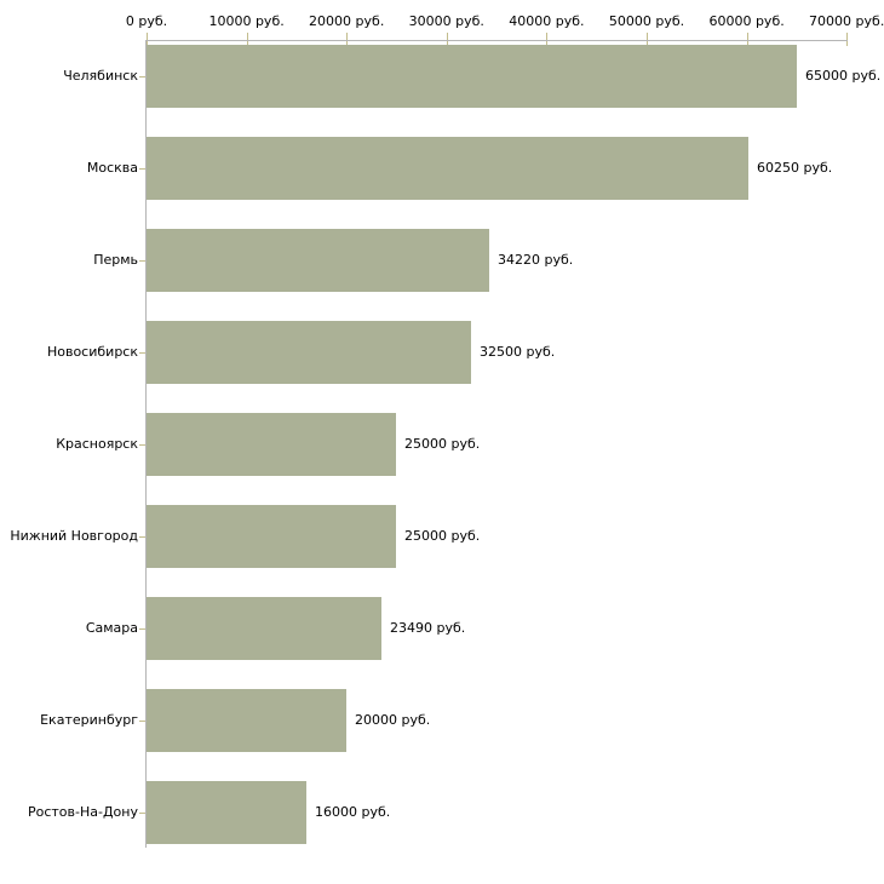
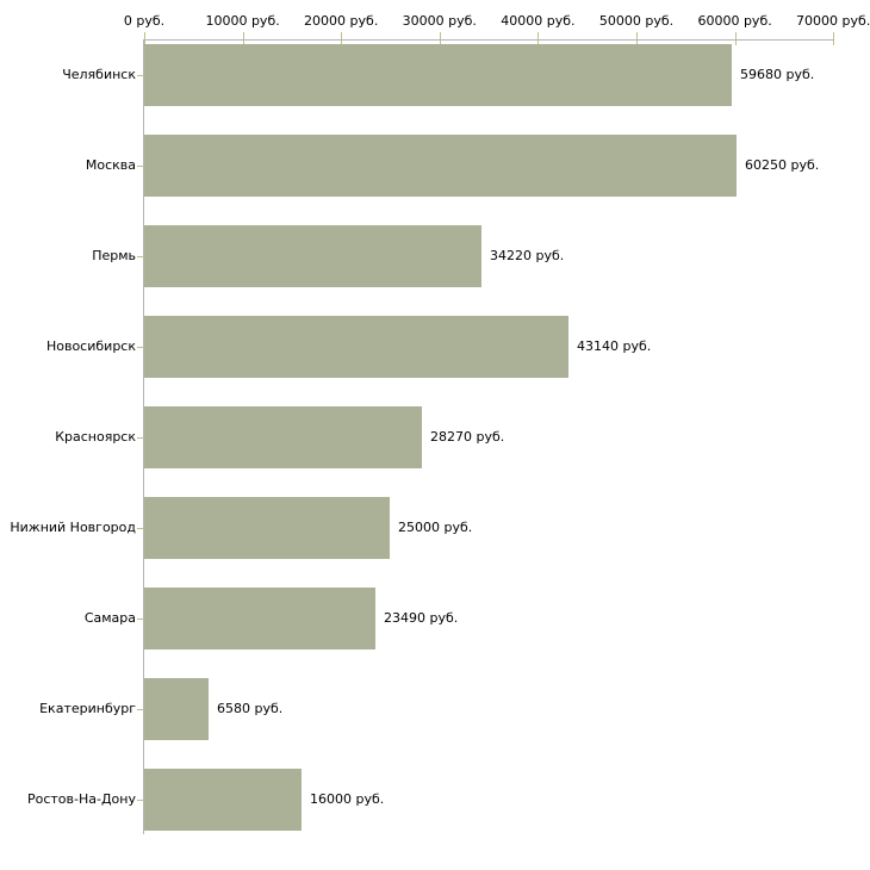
Челябинск: 65000 -> 59680
Новосибирск: 32500 -> 43140
Красноярск: 25000 -> 28270
Екатеринбург: 20000 -> 6580
